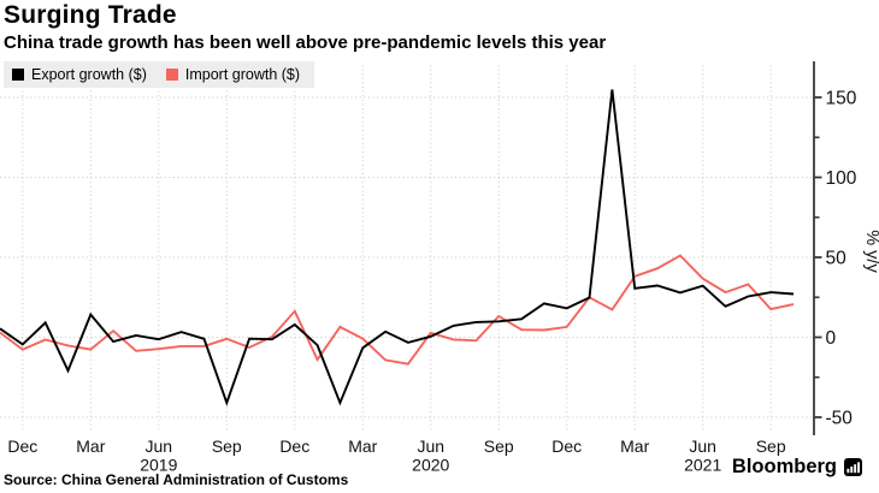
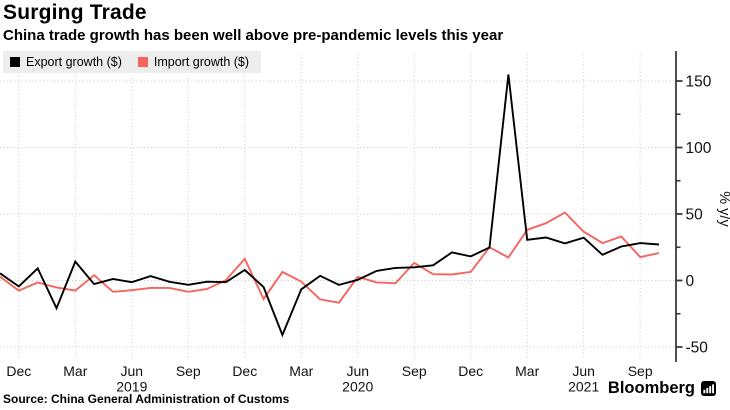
Export growth ($)/Sep 2019: -41 -> -3
Import growth ($)/Sep 2019: -1 -> -8
